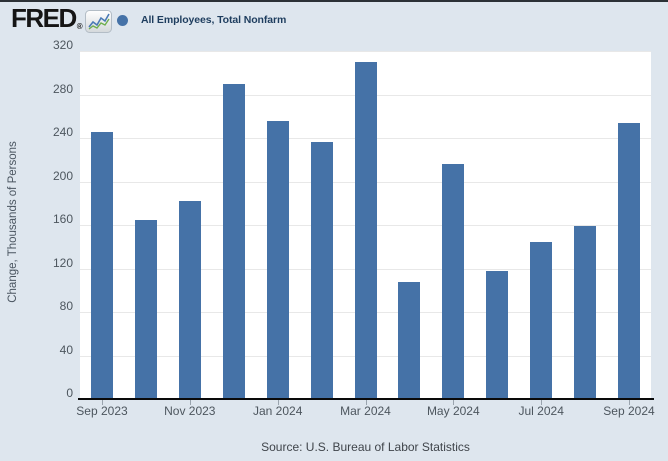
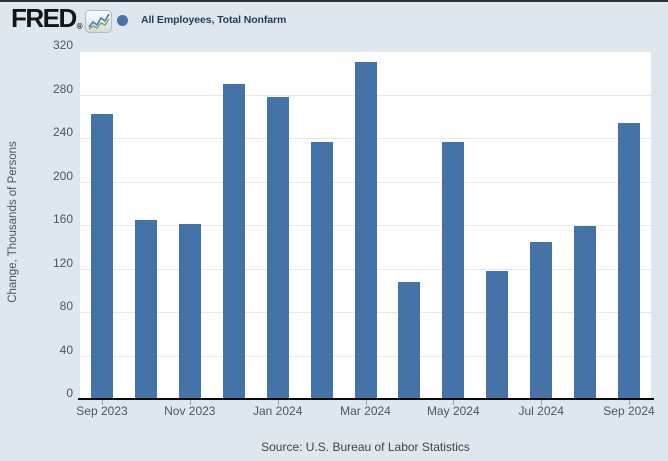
Sep 2023: 246 -> 262
Nov 2023: 182 -> 161
Jan 2024: 256 -> 278
May 2024: 216 -> 236
